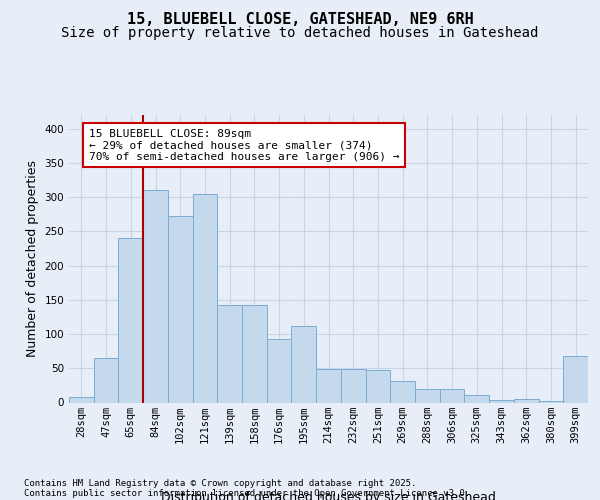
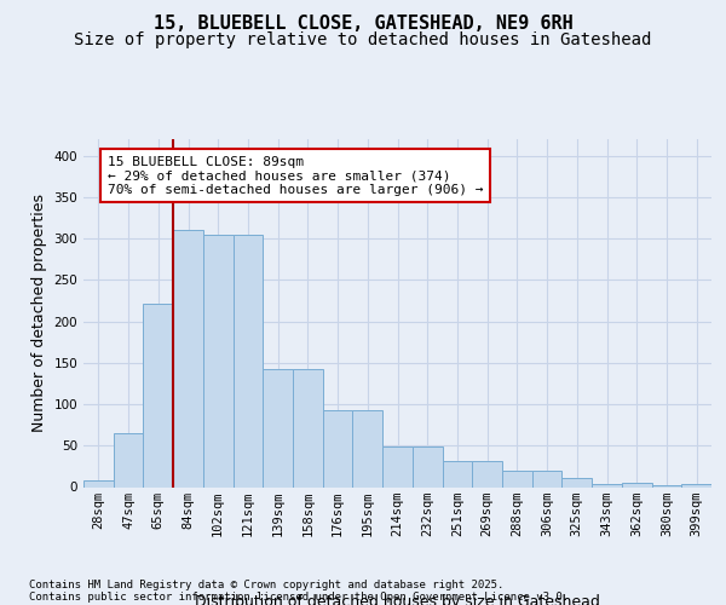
65sqm: 240 -> 222
102sqm: 272 -> 305
195sqm: 112 -> 93
251sqm: 48 -> 32
399sqm: 68 -> 4
